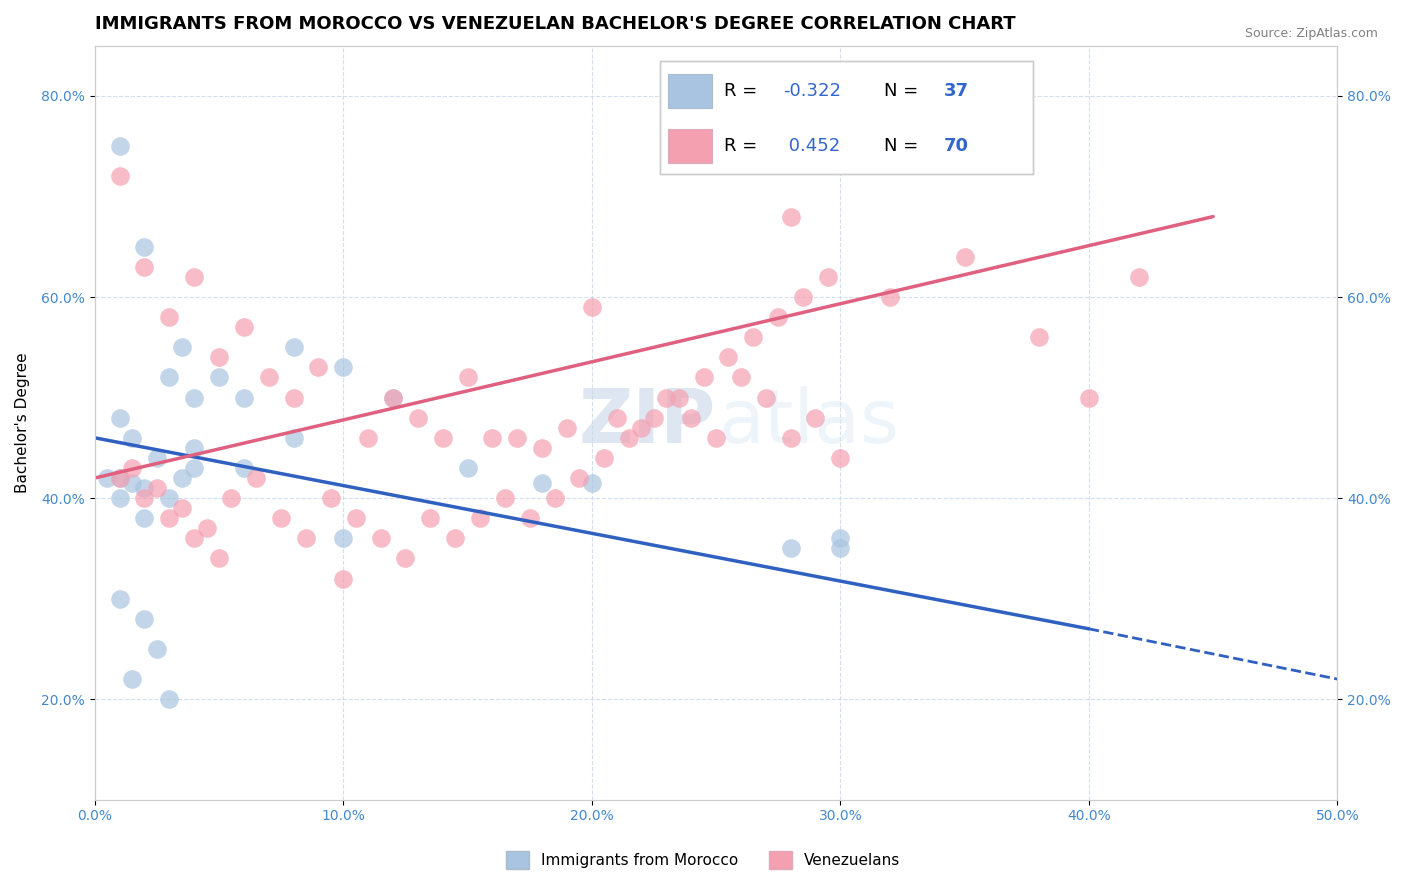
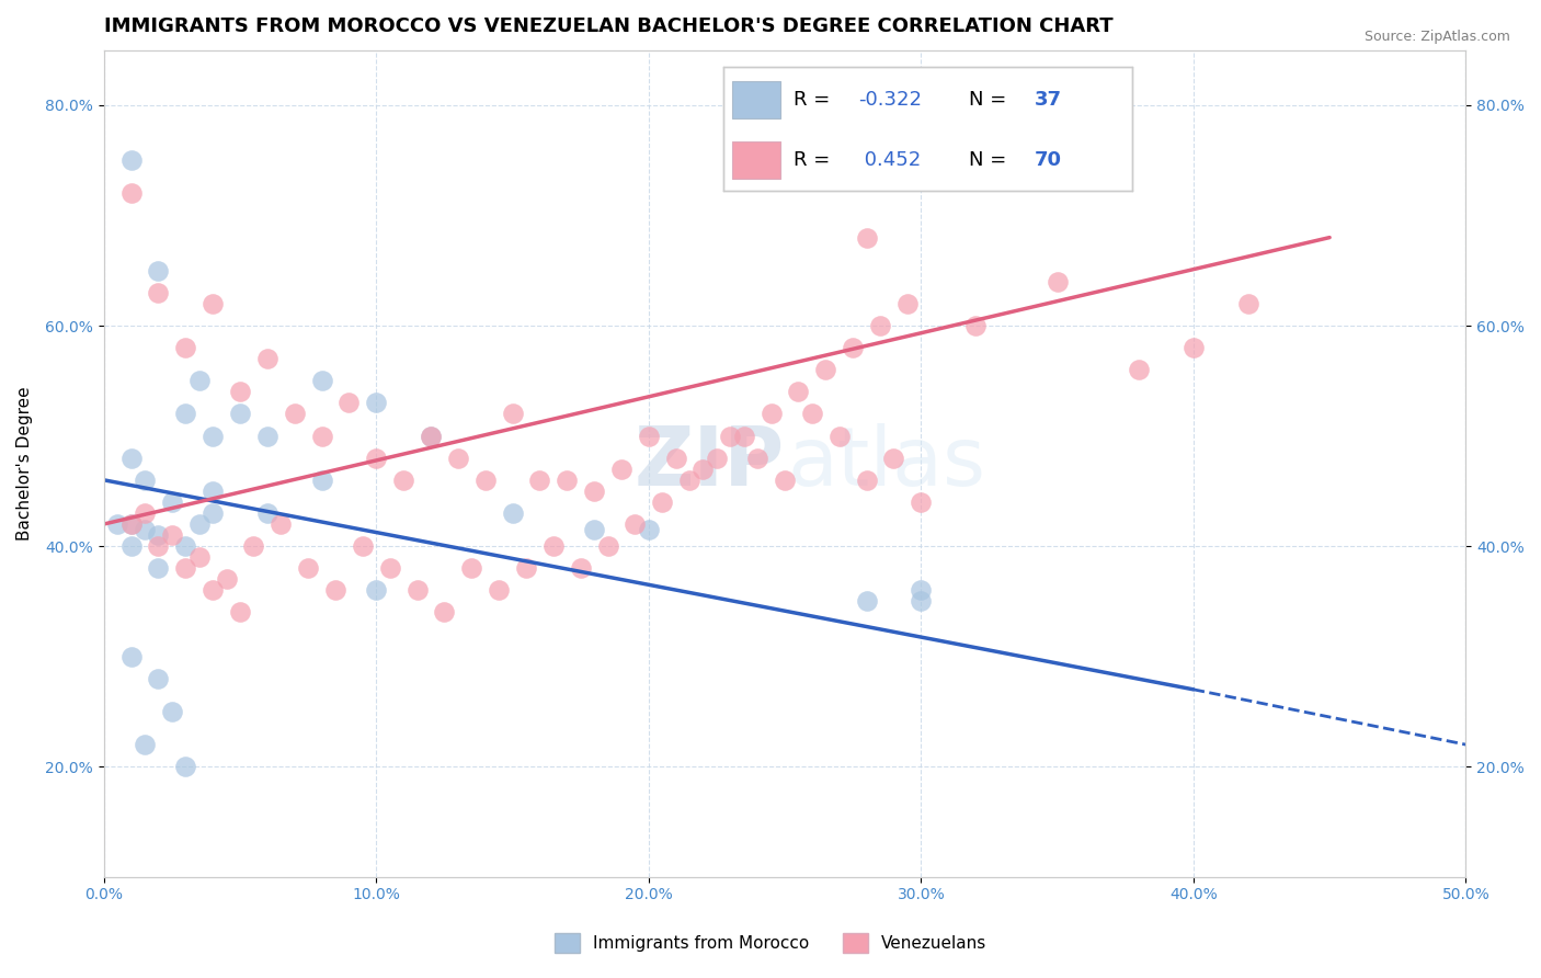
Venezuelans/10.0%: 32% -> 48%
Venezuelans/20.0%: 59% -> 50%
Venezuelans/40.0%: 50% -> 58%
